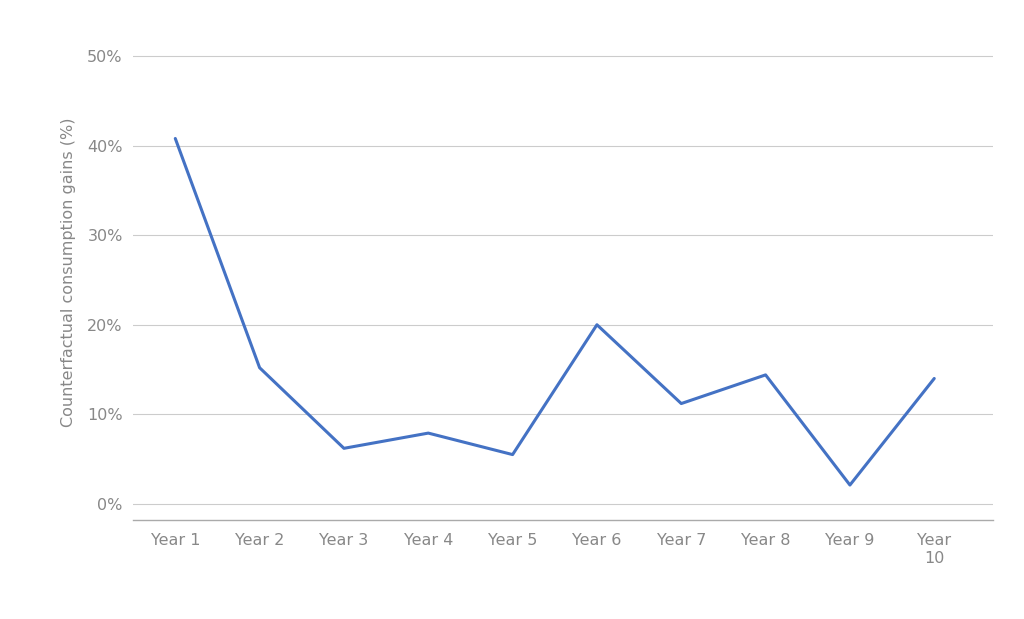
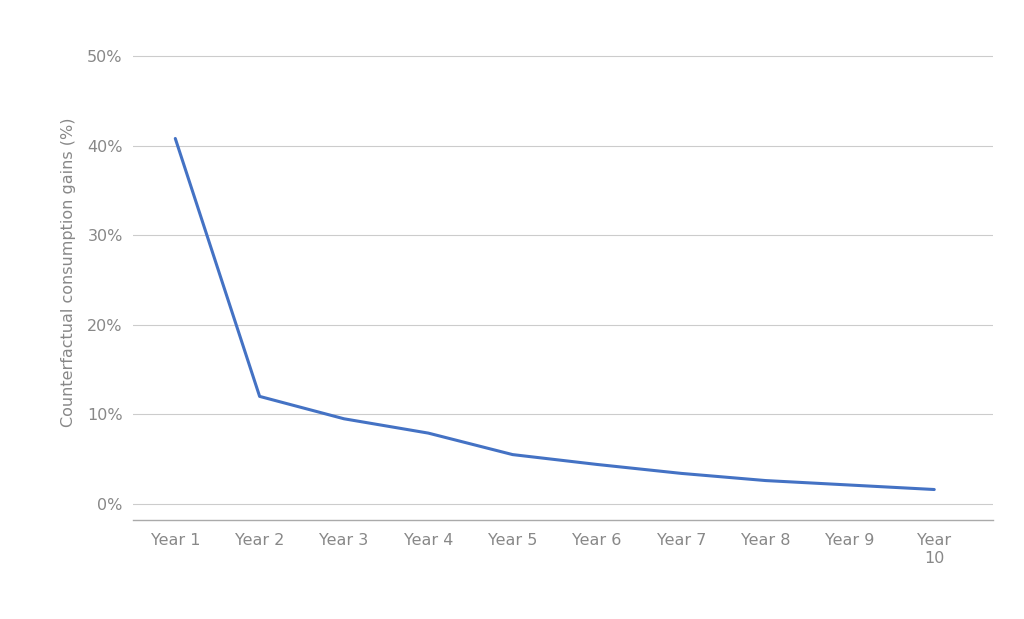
Year 2: 15.2% -> 12.0%
Year 3: 6.2% -> 9.5%
Year 6: 20.0% -> 4.4%
Year 7: 11.2% -> 3.4%
Year 8: 14.4% -> 2.6%
Year 10: 14.0% -> 1.6%
